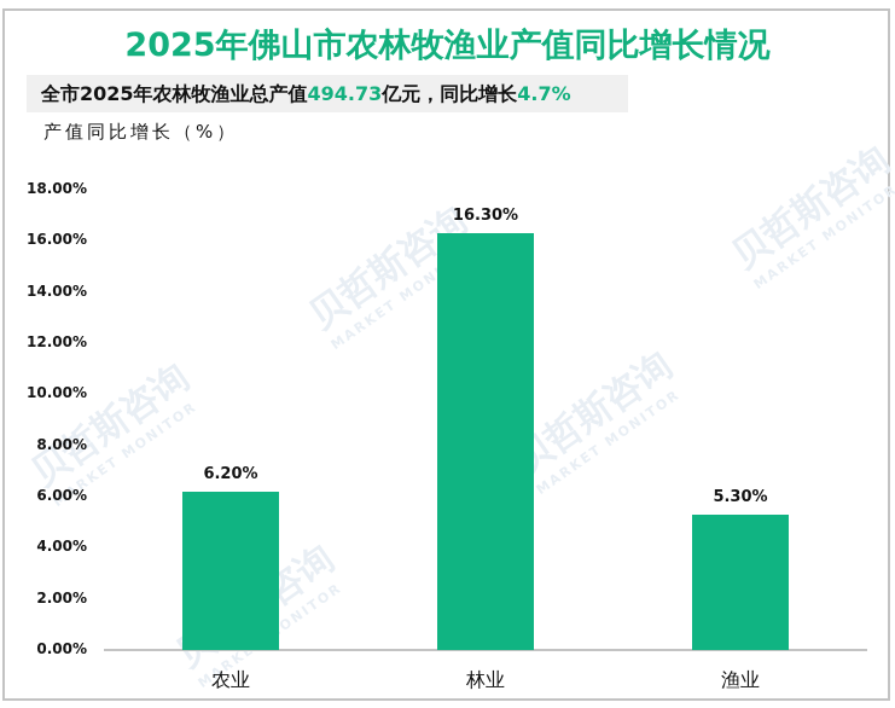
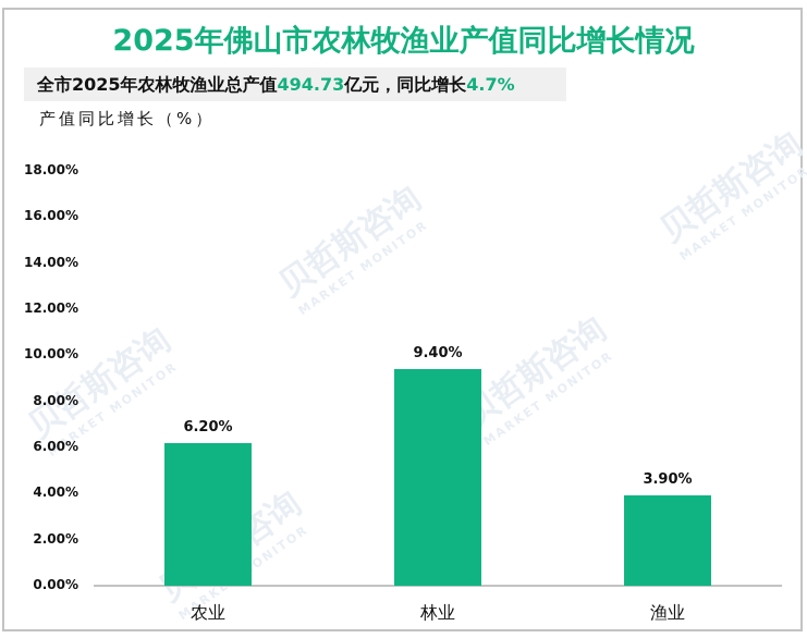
林业: 16.30% -> 9.40%
渔业: 5.30% -> 3.90%
